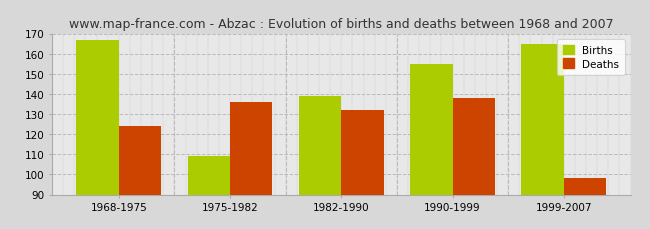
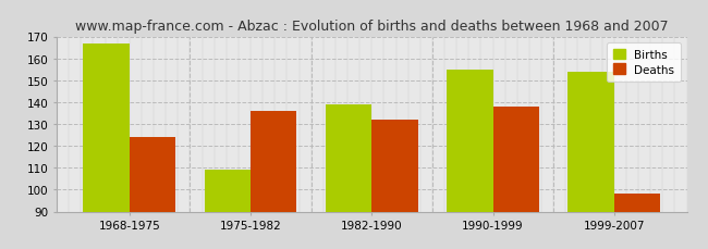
Births/1999-2007: 165 -> 154
